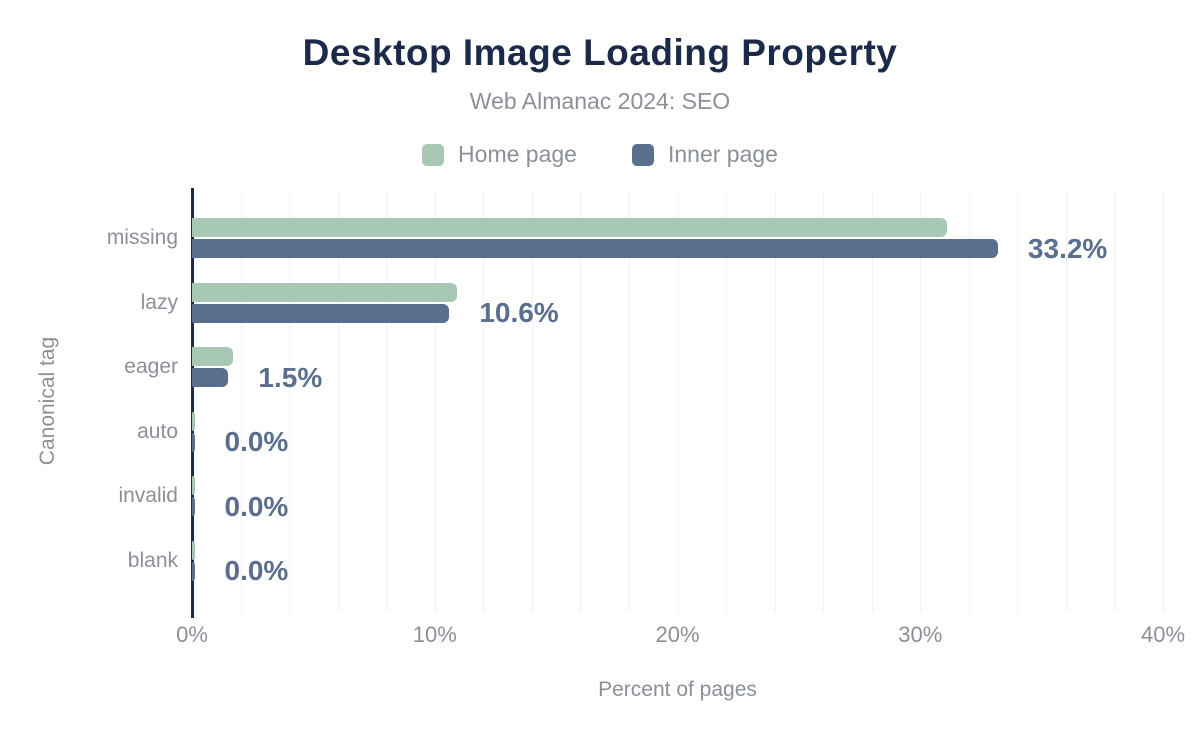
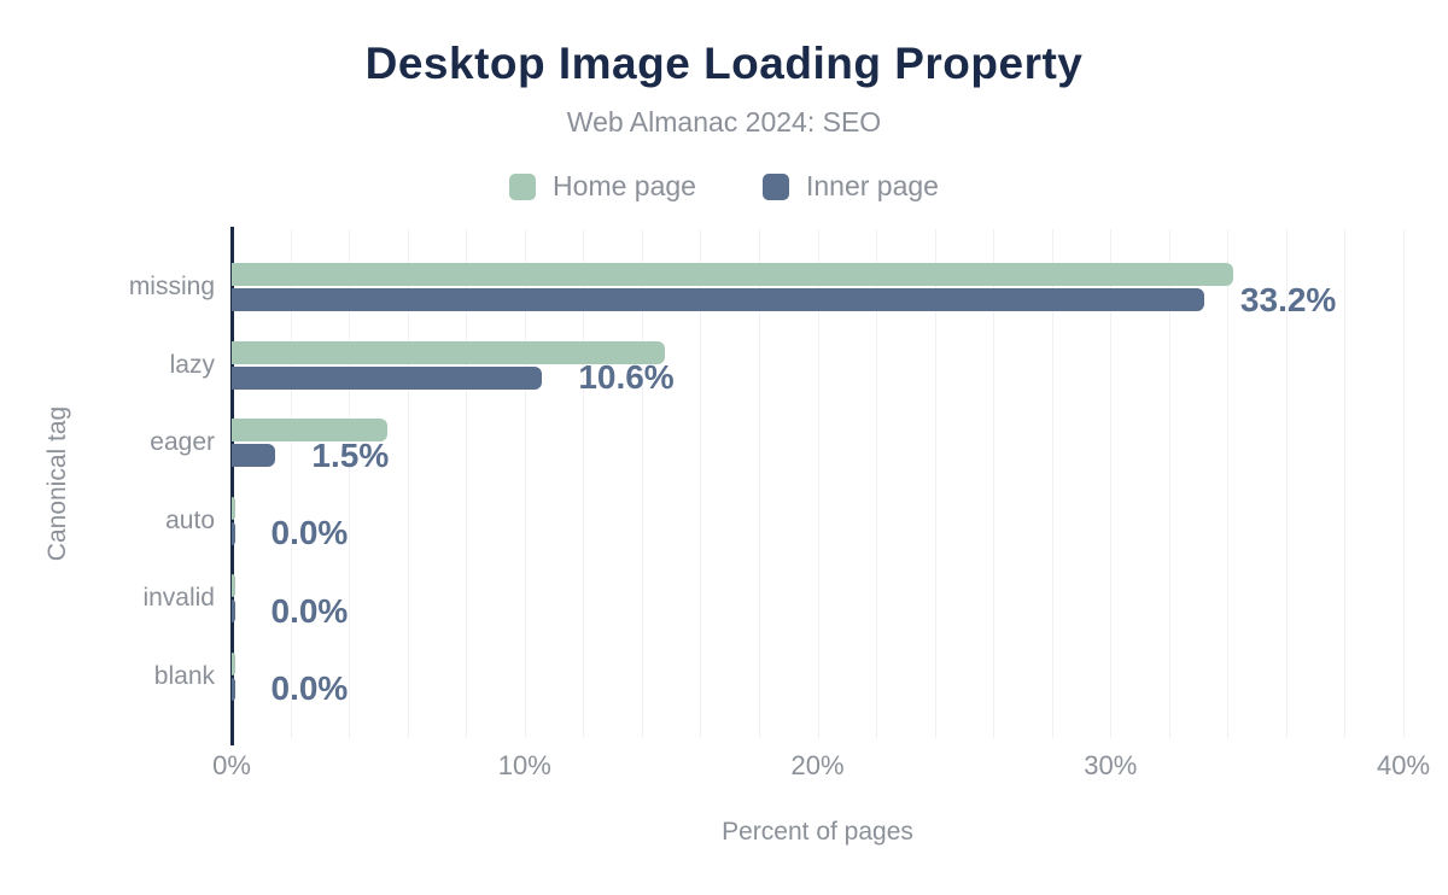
Home page/missing: 31.1% -> 34.2%
Home page/lazy: 10.9% -> 14.8%
Home page/eager: 1.7% -> 5.3%
